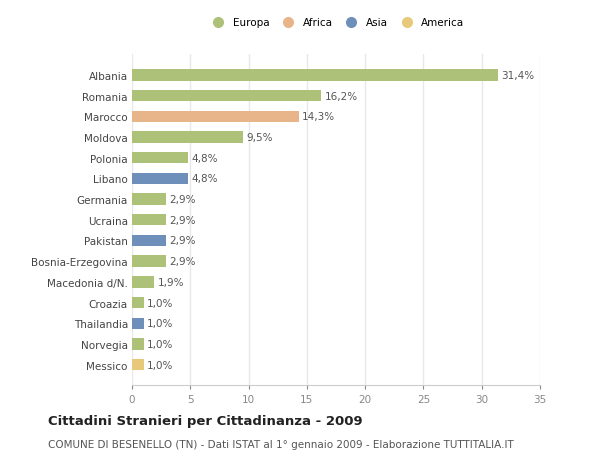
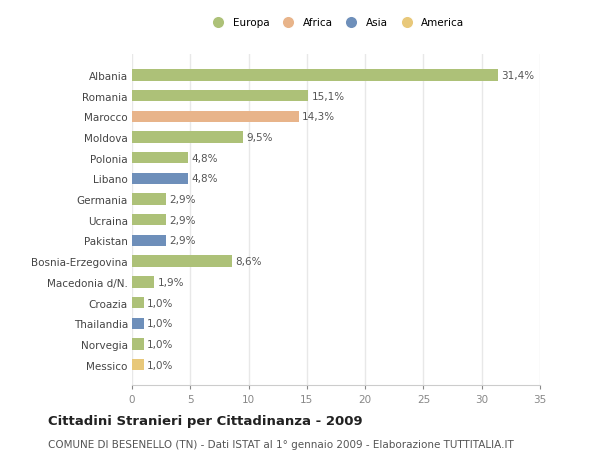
Romania: 16,2% -> 15,1%
Bosnia-Erzegovina: 2,9% -> 8,6%
